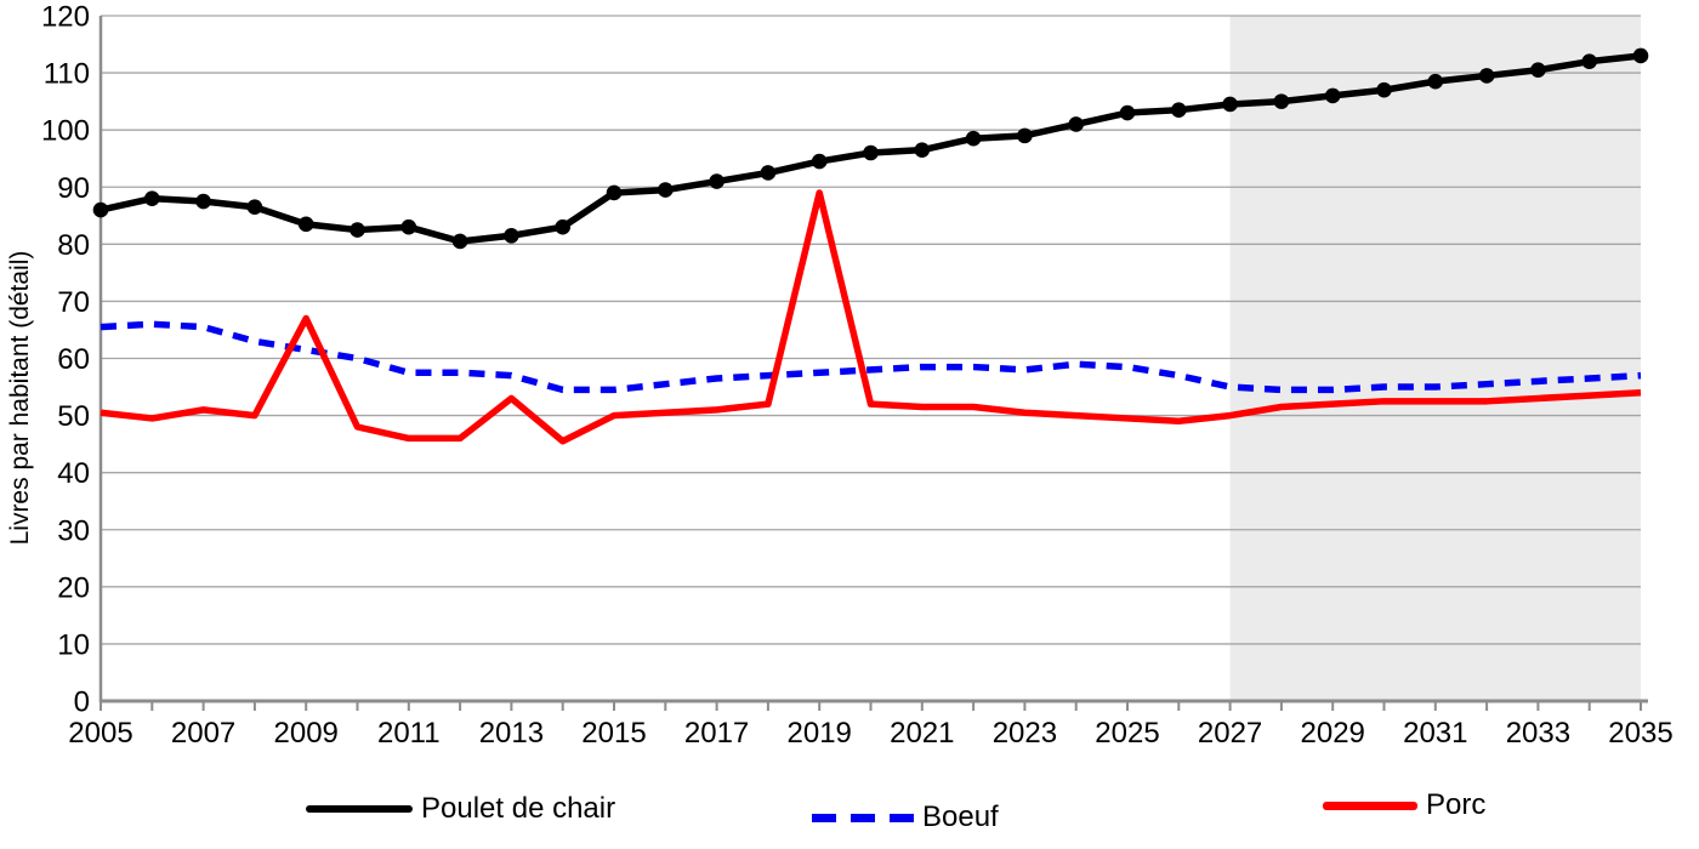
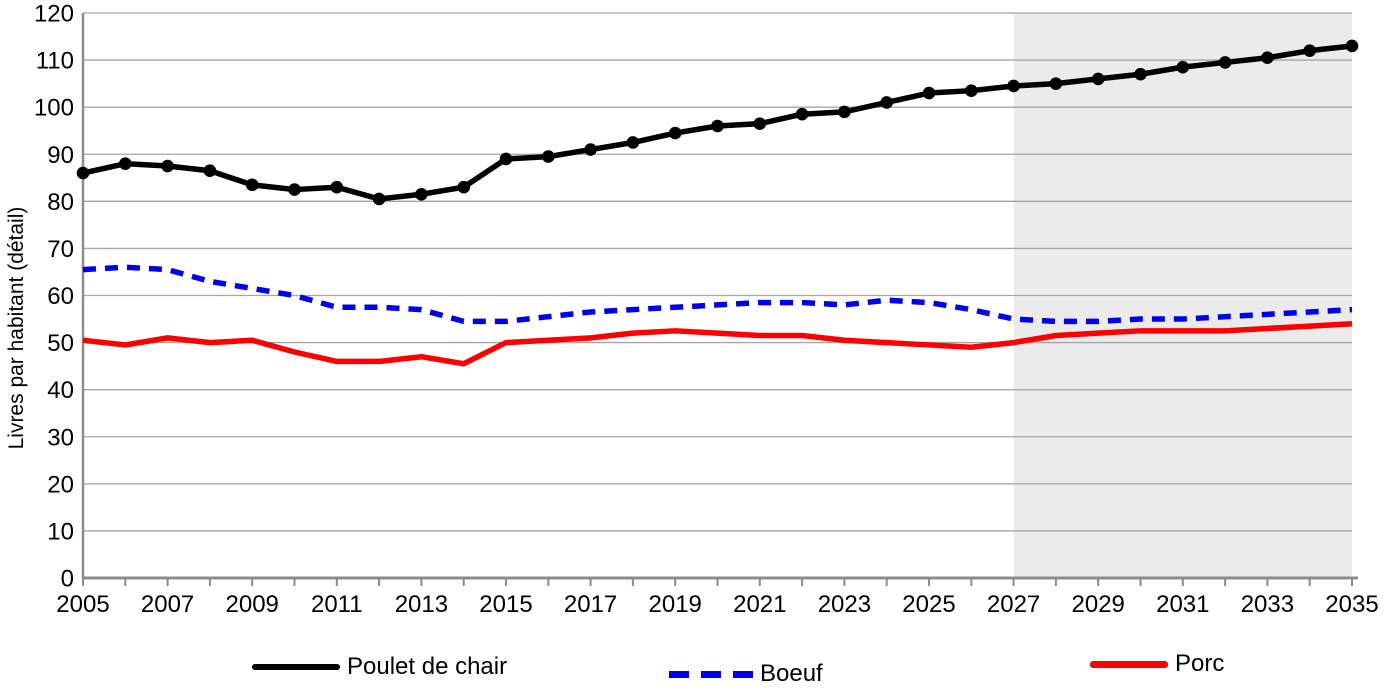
Porc/2009: 67 -> 50
Porc/2013: 53 -> 47
Porc/2019: 89 -> 52
